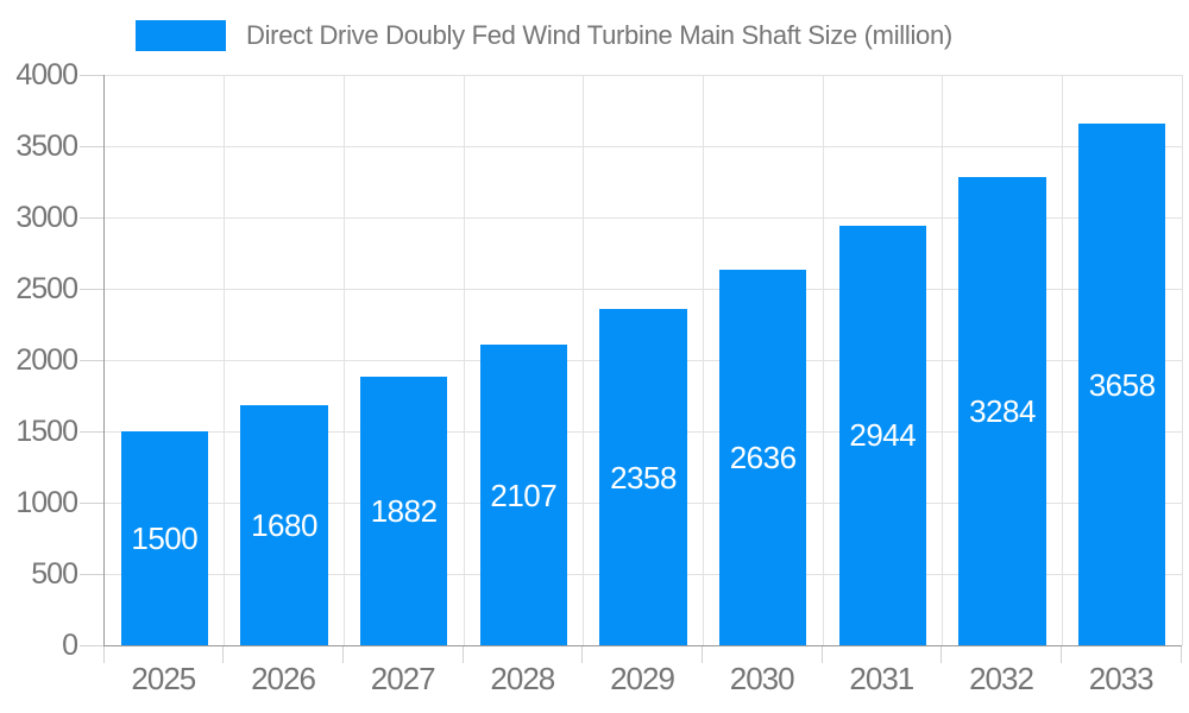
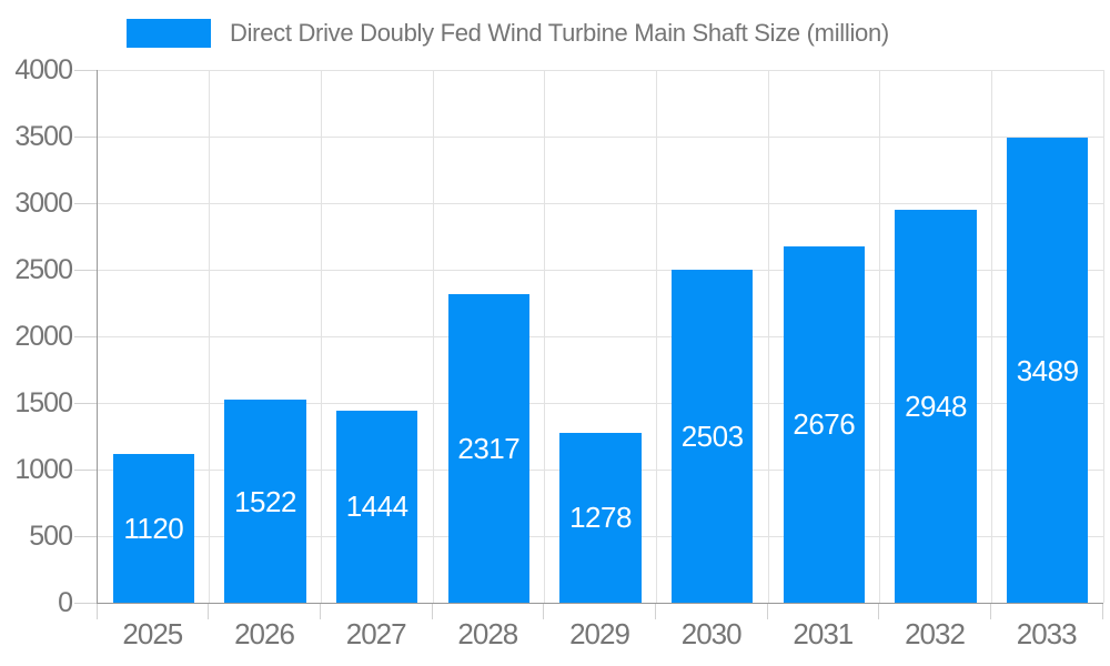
2025: 1500 -> 1120
2026: 1680 -> 1522
2027: 1882 -> 1444
2028: 2107 -> 2317
2029: 2358 -> 1278
2030: 2636 -> 2503
2031: 2944 -> 2676
2032: 3284 -> 2948
2033: 3658 -> 3489
